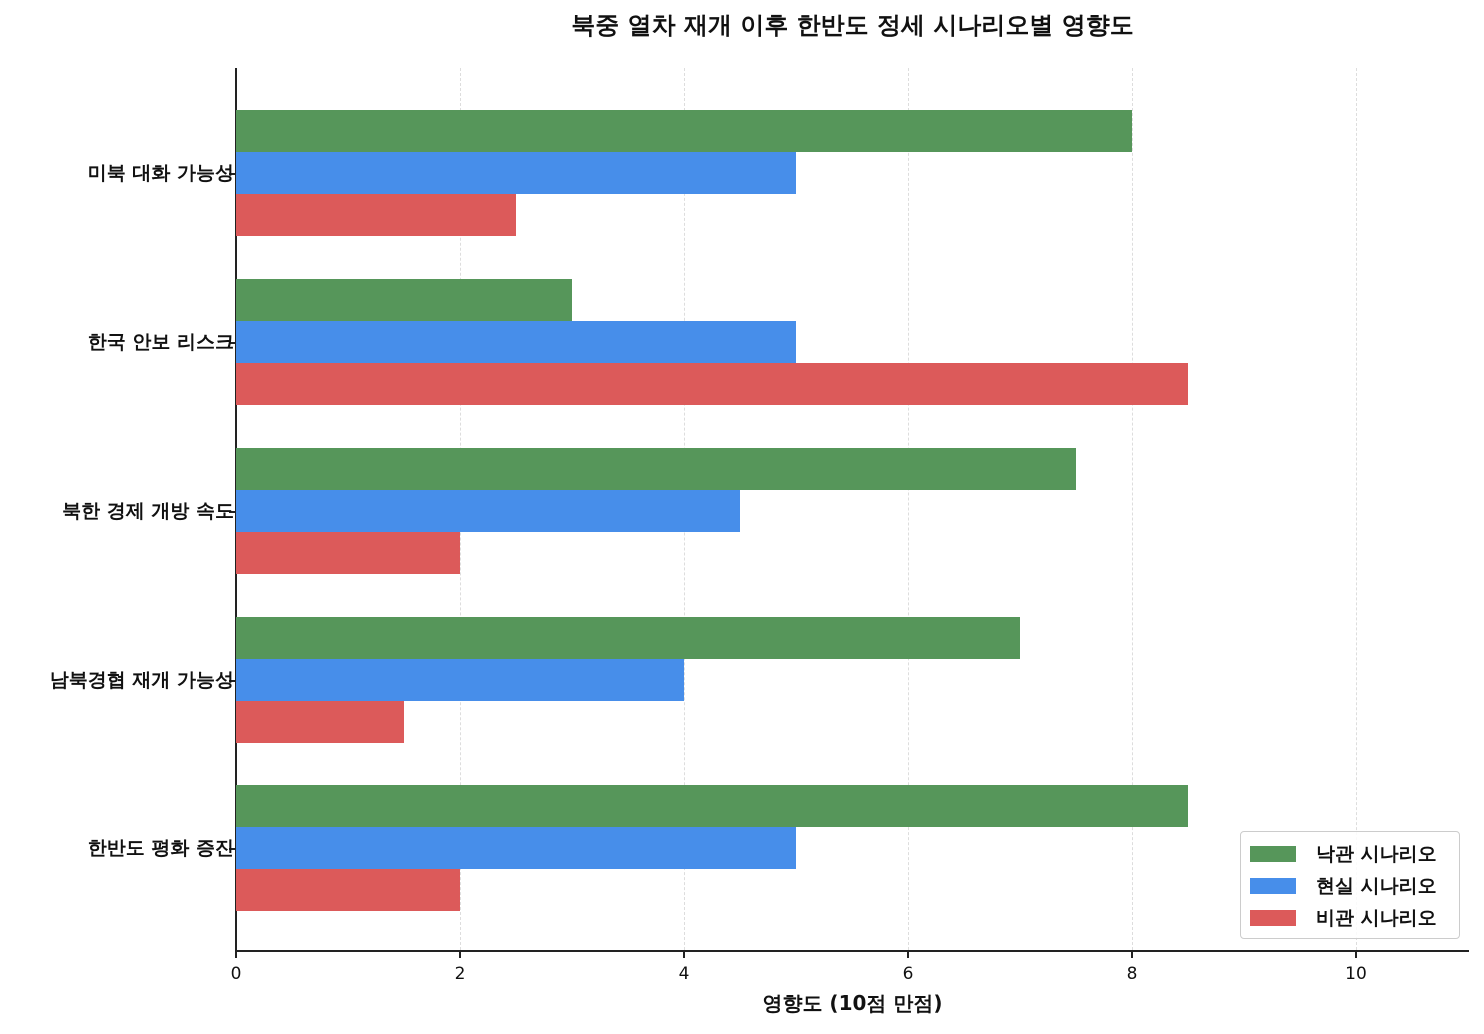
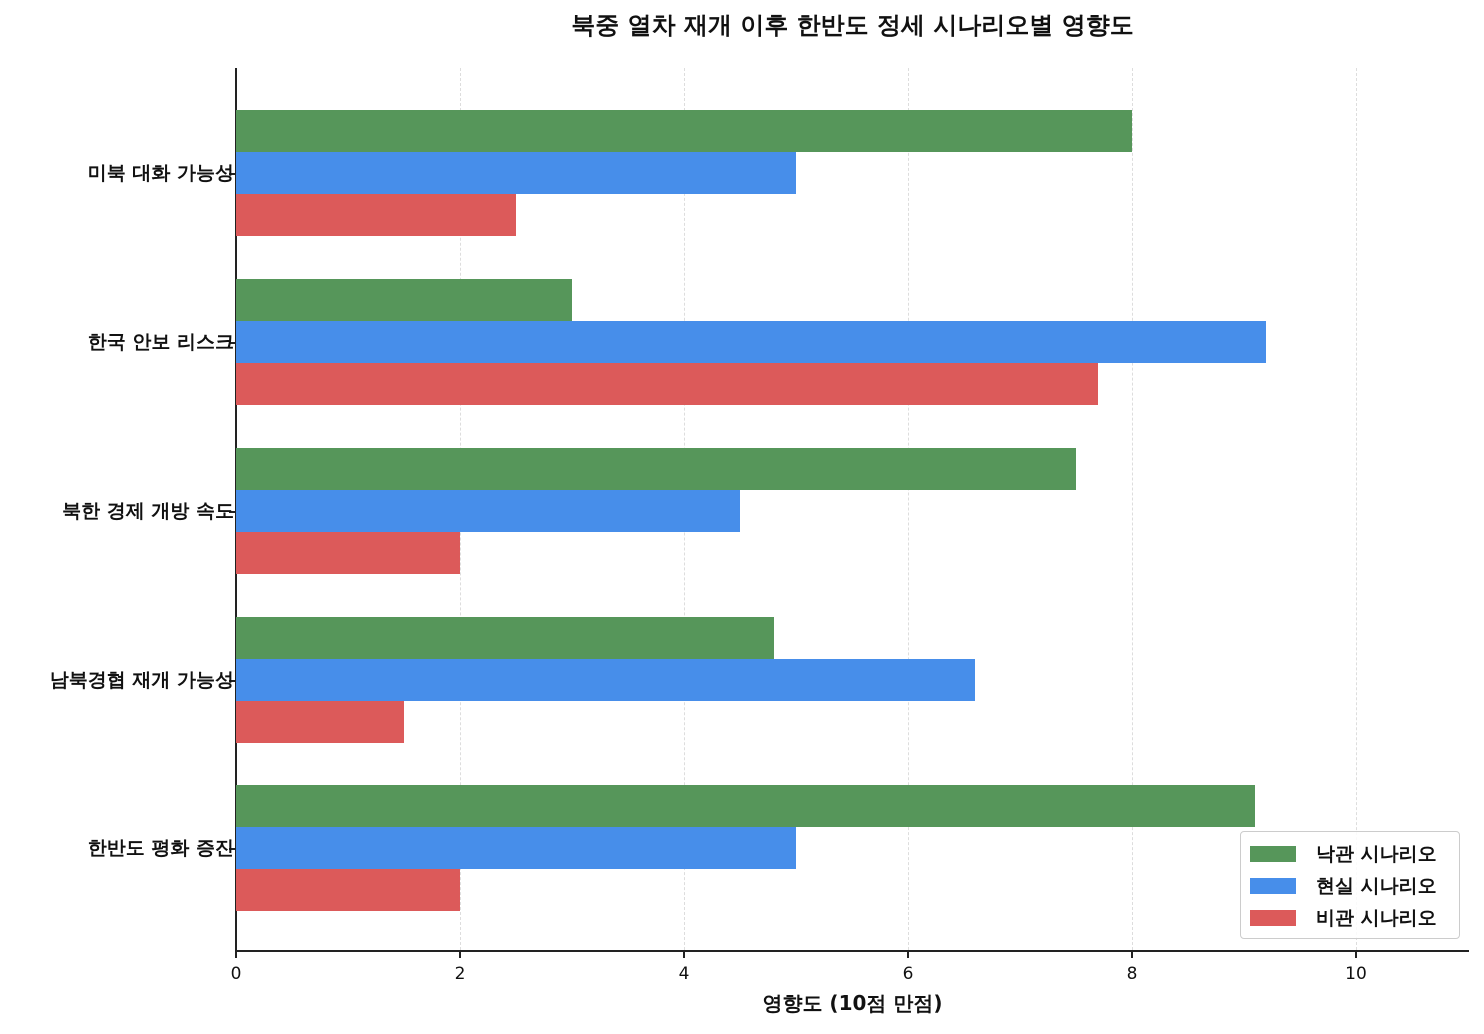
현실 시나리오/한국 안보 리스크: 5.0 -> 9.2
비관 시나리오/한국 안보 리스크: 8.5 -> 7.7
낙관 시나리오/남북경협 재개 가능성: 7.0 -> 4.8
현실 시나리오/남북경협 재개 가능성: 4.0 -> 6.6
낙관 시나리오/한반도 평화 증진: 8.5 -> 9.1
